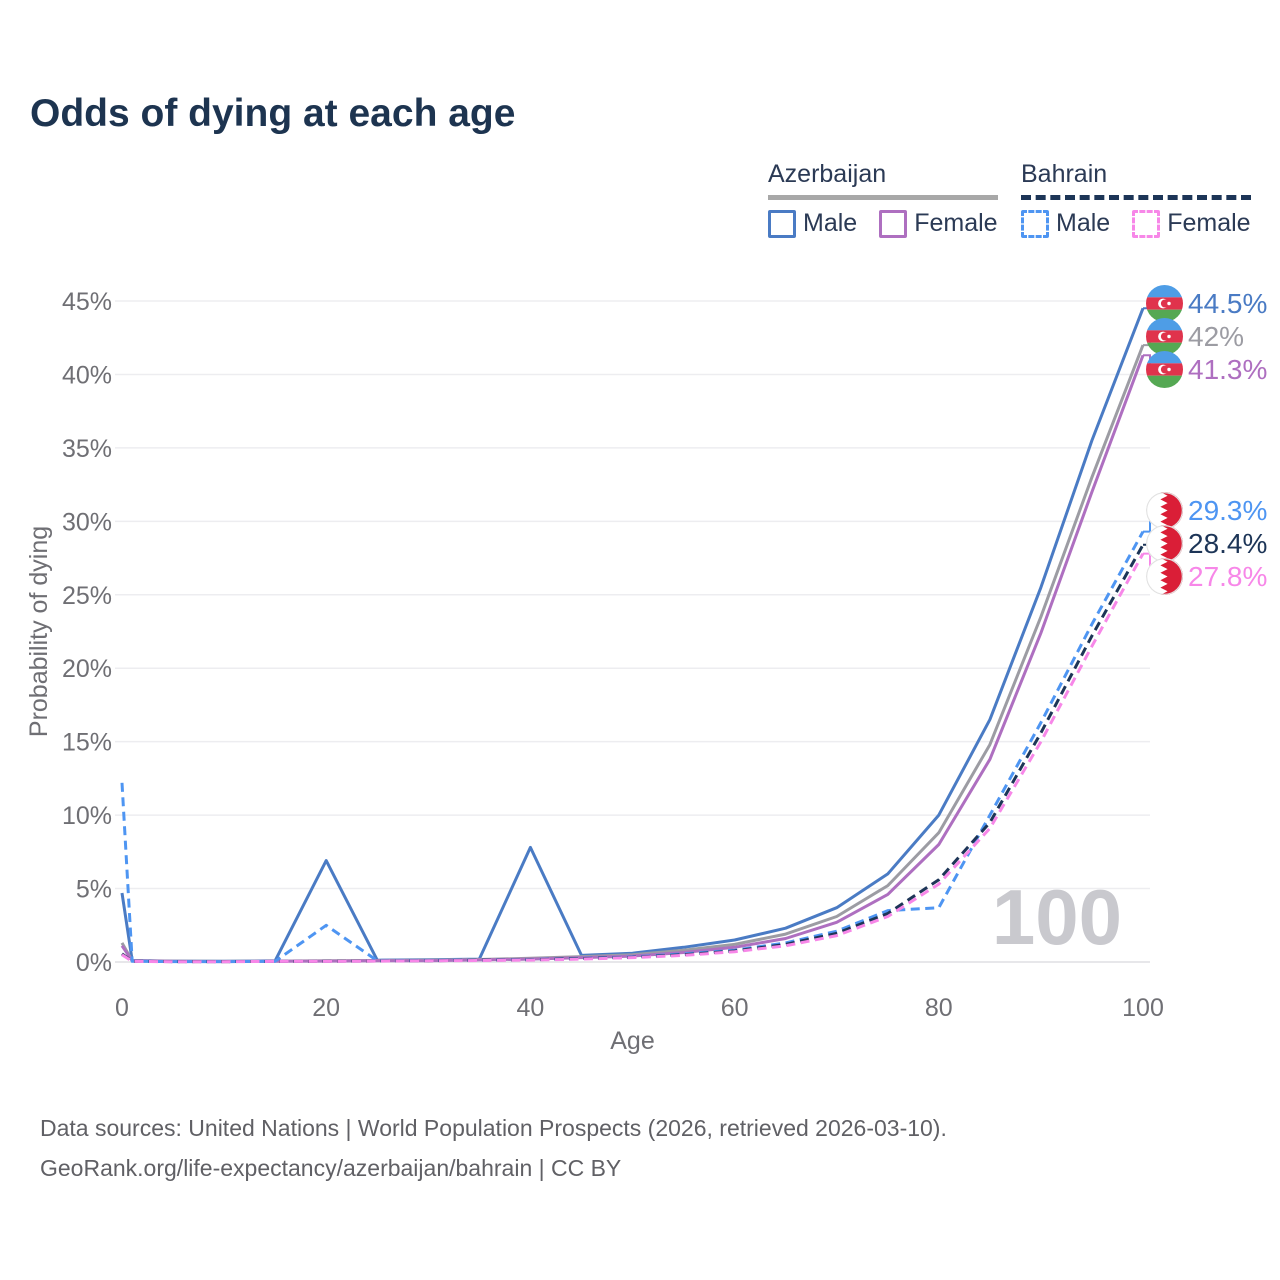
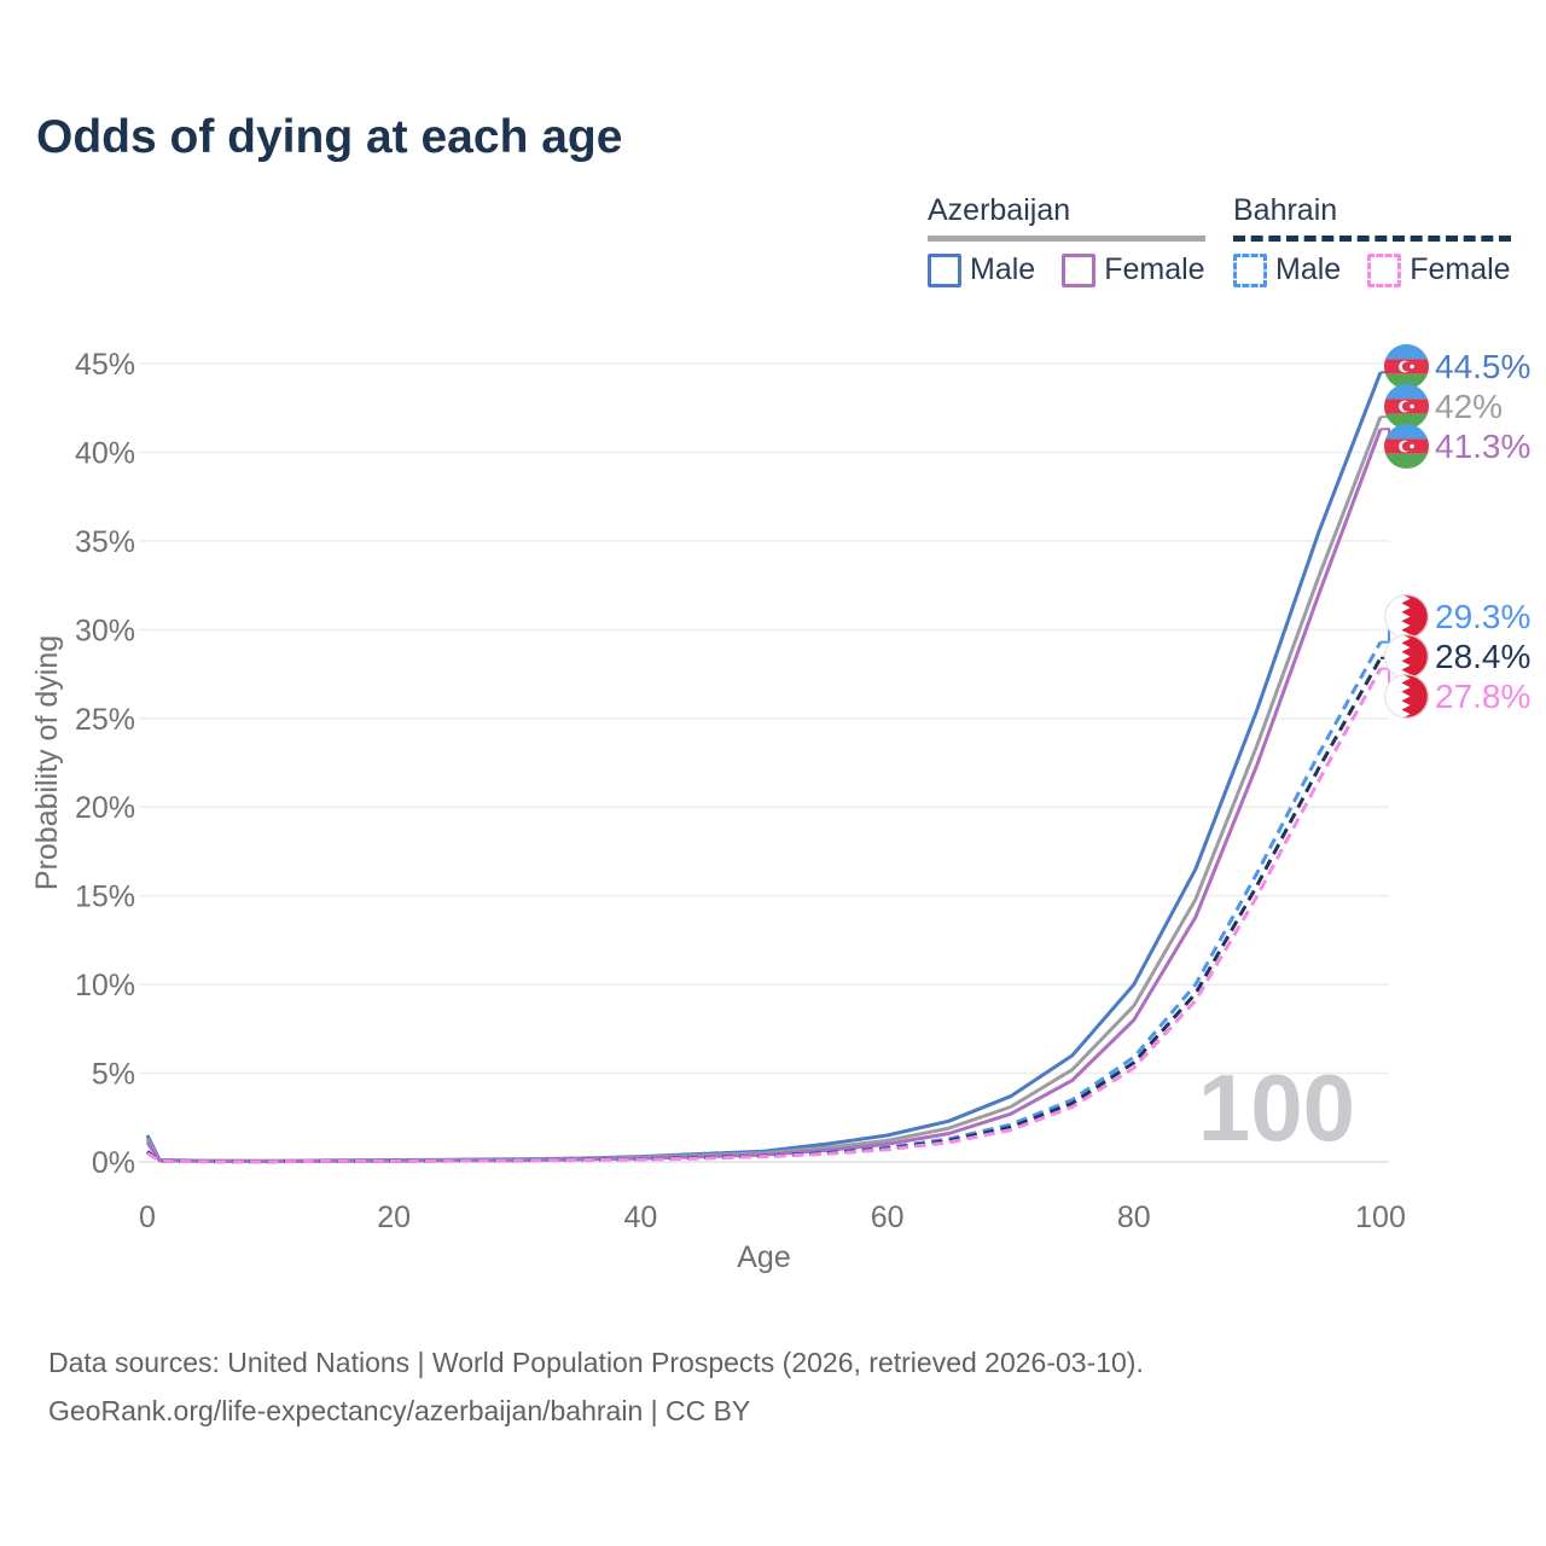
Azerbaijan Male/0: 4.7% -> 1.5%
Bahrain Male/0: 12.2% -> 0.6%
Azerbaijan Male/20: 6.9% -> 0.1%
Bahrain Male/20: 2.5% -> 0.1%
Azerbaijan Male/40: 7.8% -> 0.3%
Bahrain Male/80: 3.7% -> 5.9%
